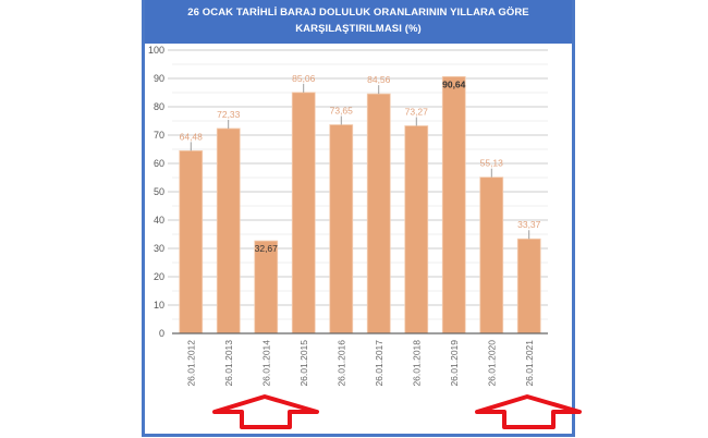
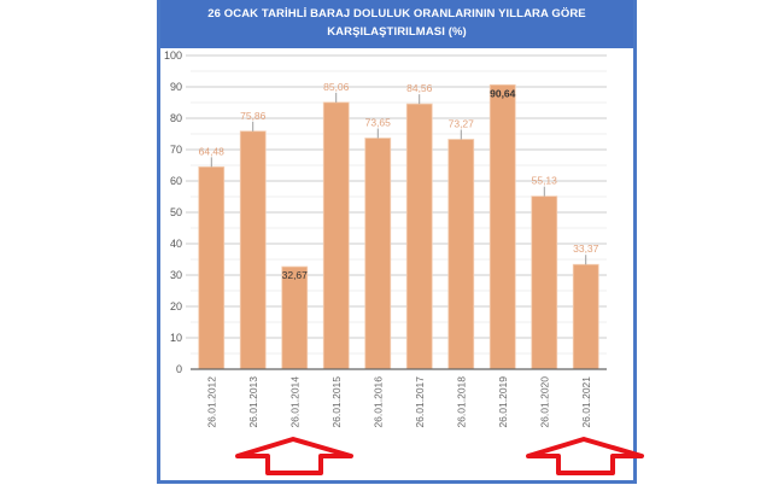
26.01.2013: 72,33 -> 75,86
